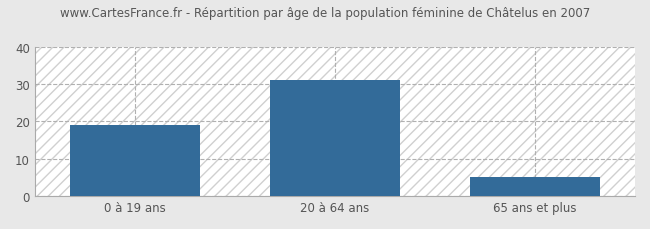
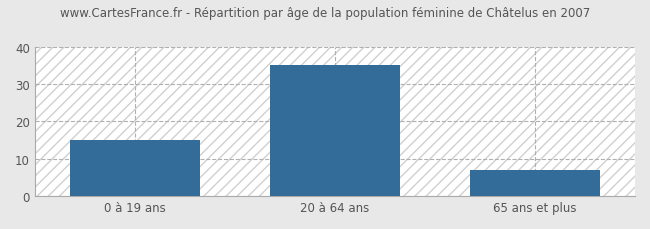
0 à 19 ans: 19 -> 15
20 à 64 ans: 31 -> 35
65 ans et plus: 5 -> 7
